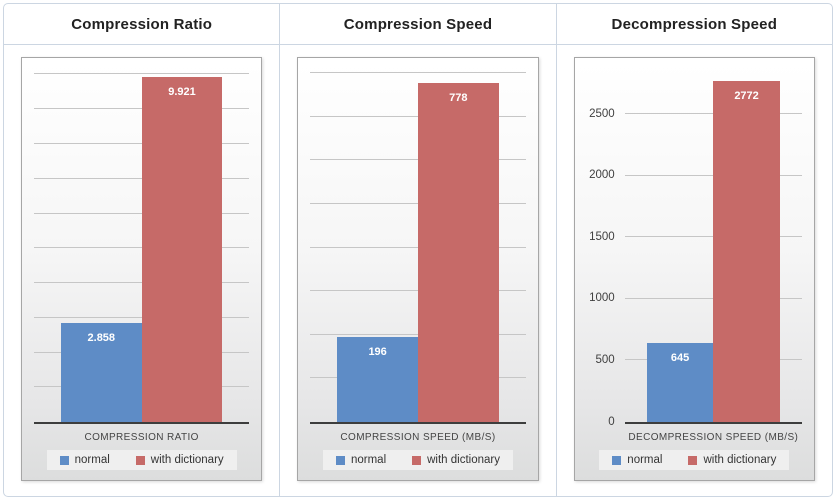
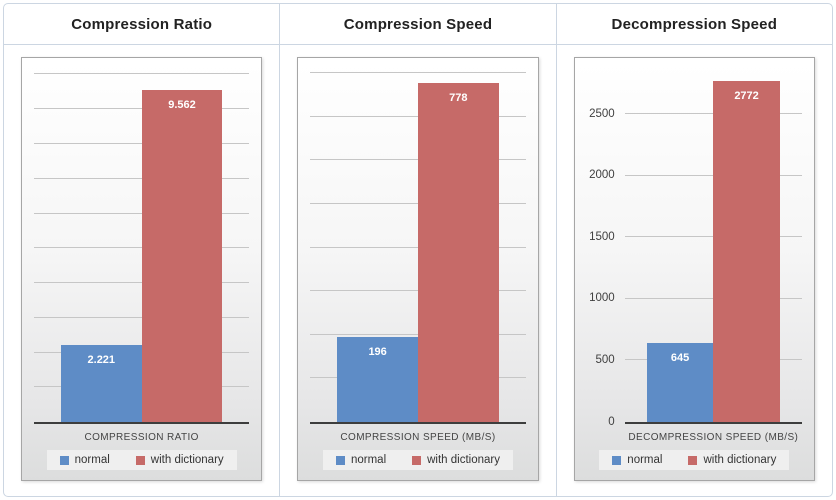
Compression Ratio/normal: 2.858 -> 2.221
Compression Ratio/with dictionary: 9.921 -> 9.562
